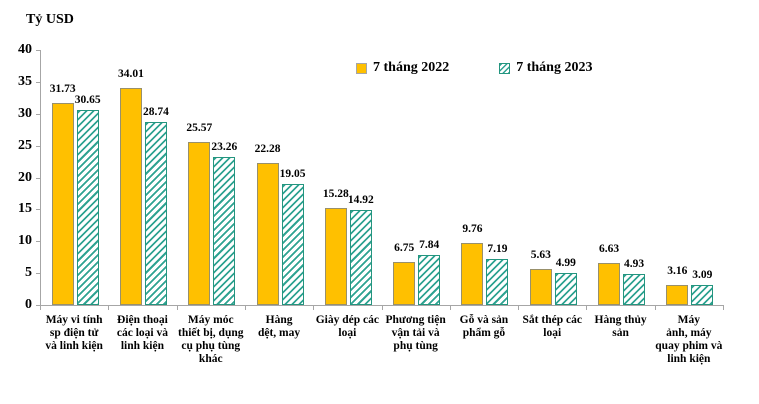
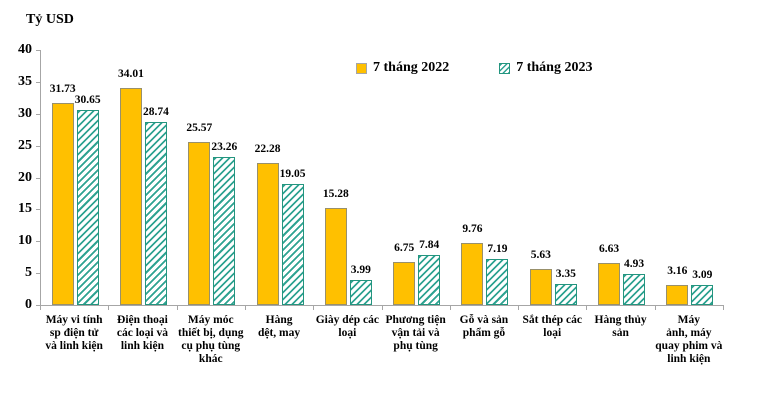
7 tháng 2023/Giày dép các loại: 14.92 -> 3.99
7 tháng 2023/Sắt thép các loại: 4.99 -> 3.35
